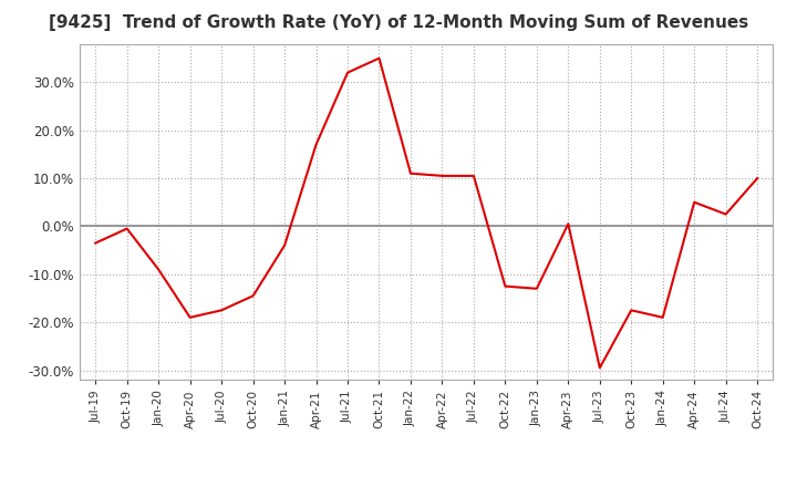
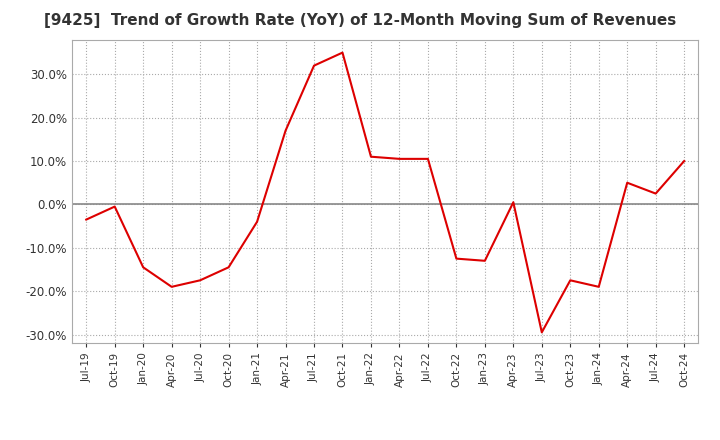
Jan-20: -9.0% -> -14.5%
